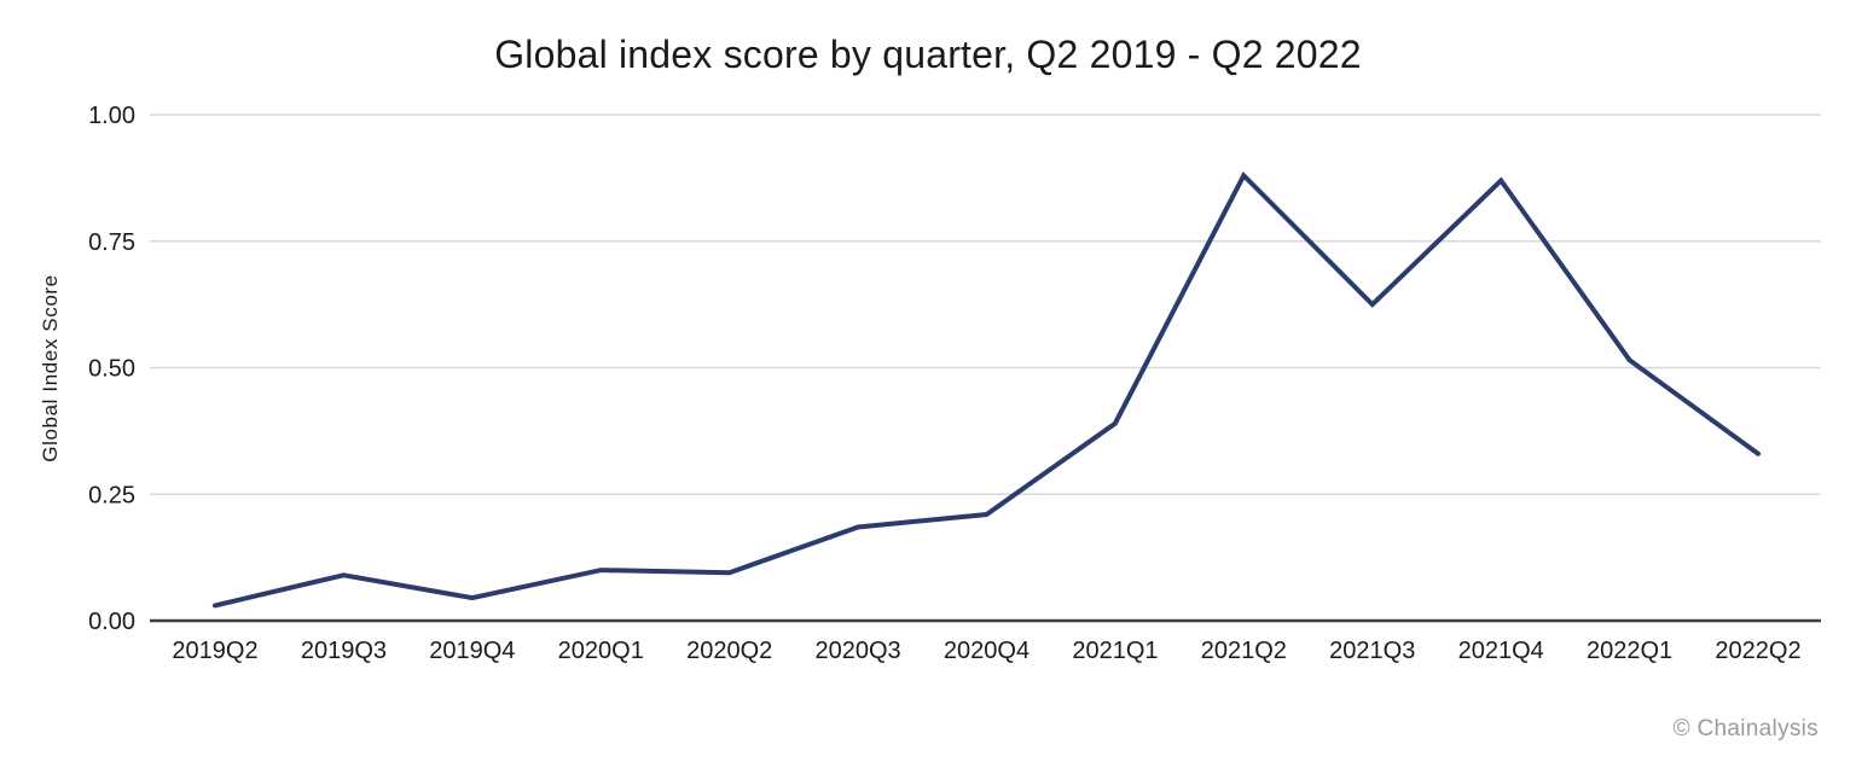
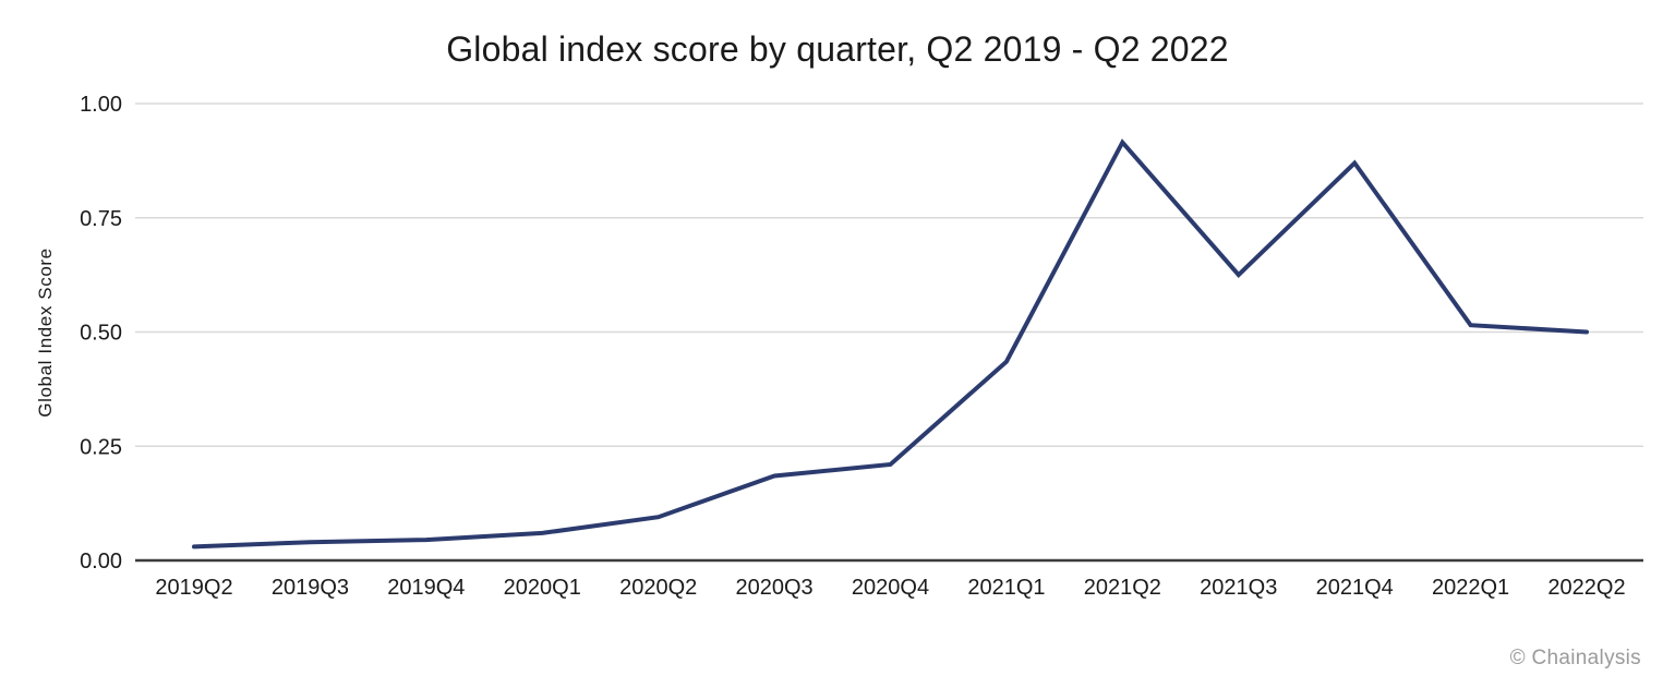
2019Q3: 0.09 -> 0.04
2020Q1: 0.10 -> 0.06
2021Q1: 0.39 -> 0.43
2021Q2: 0.88 -> 0.92
2022Q2: 0.33 -> 0.50
